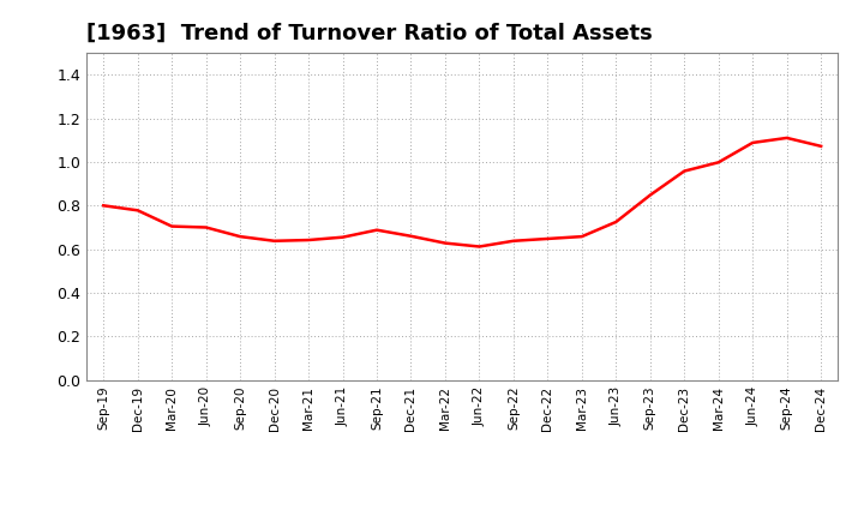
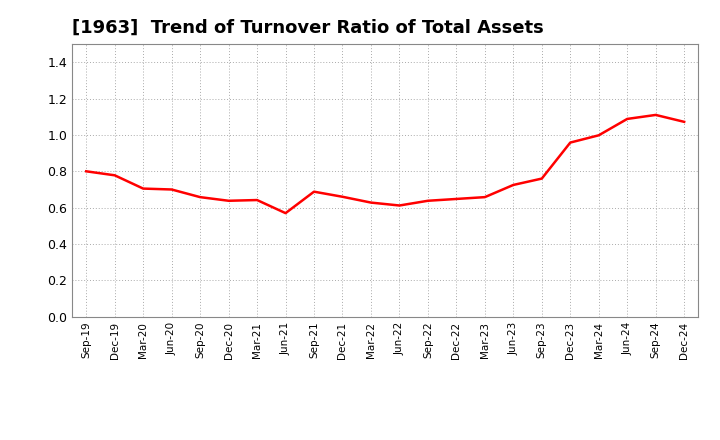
Jun-21: 0.66 -> 0.57
Sep-23: 0.85 -> 0.76
